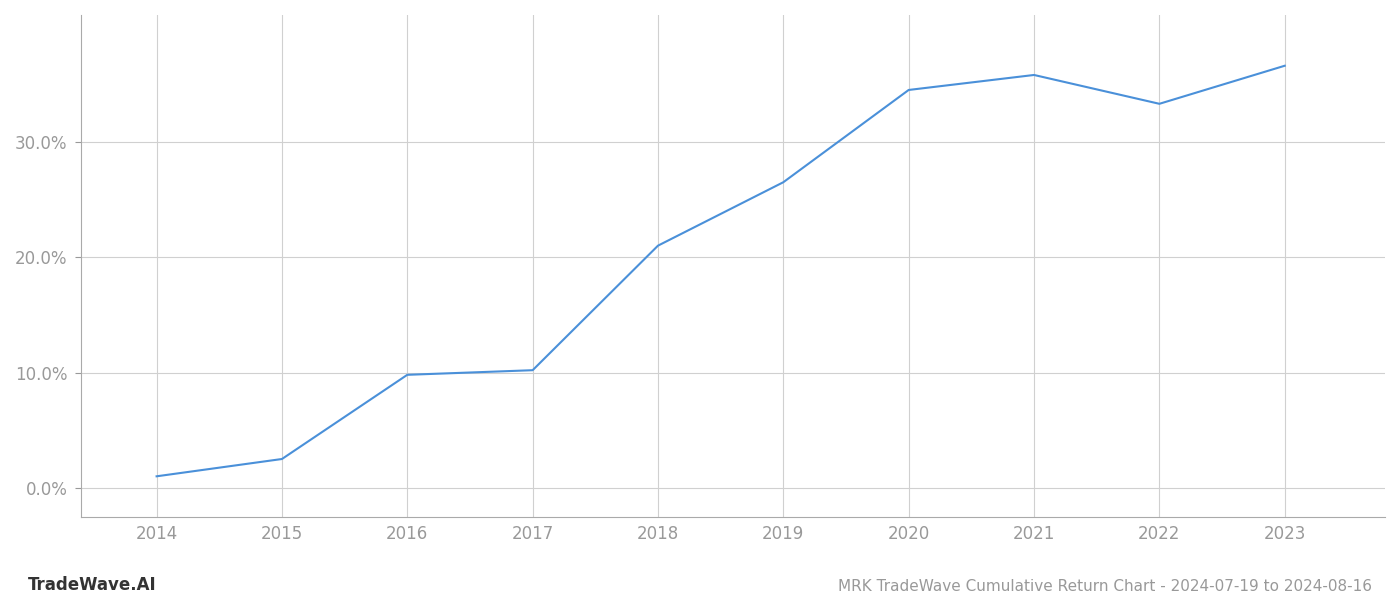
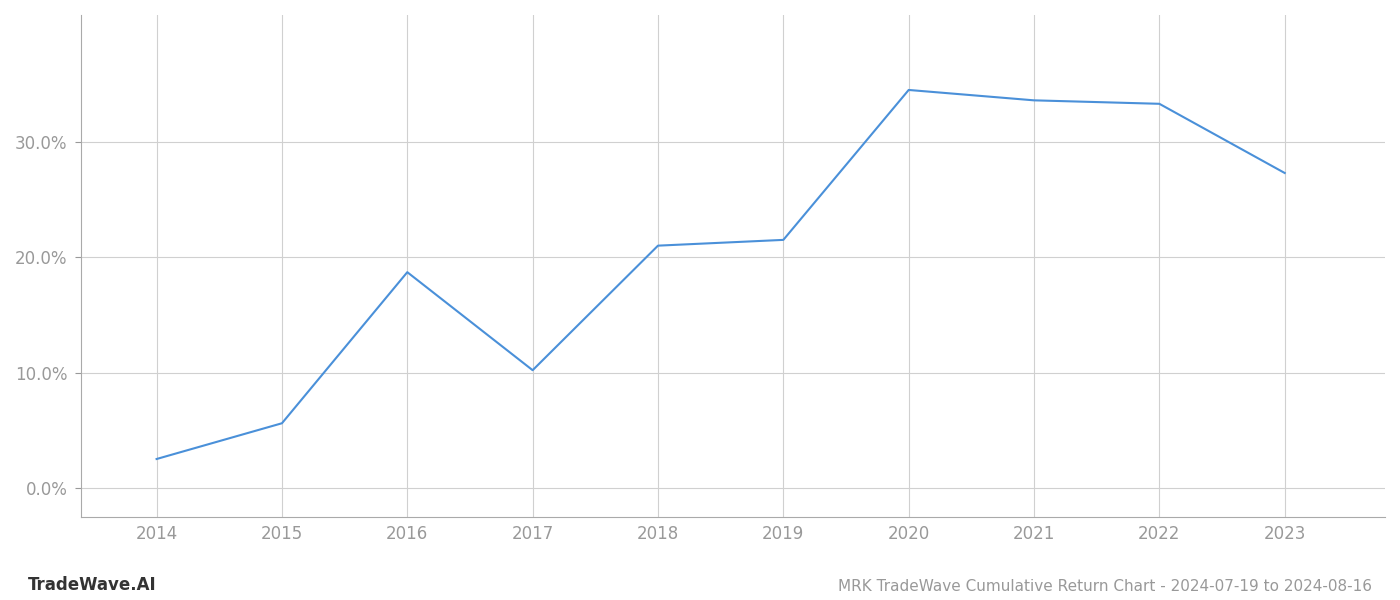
2014: 1.0% -> 2.5%
2015: 2.5% -> 5.6%
2016: 9.8% -> 18.7%
2019: 26.5% -> 21.5%
2021: 35.8% -> 33.6%
2023: 36.6% -> 27.3%
